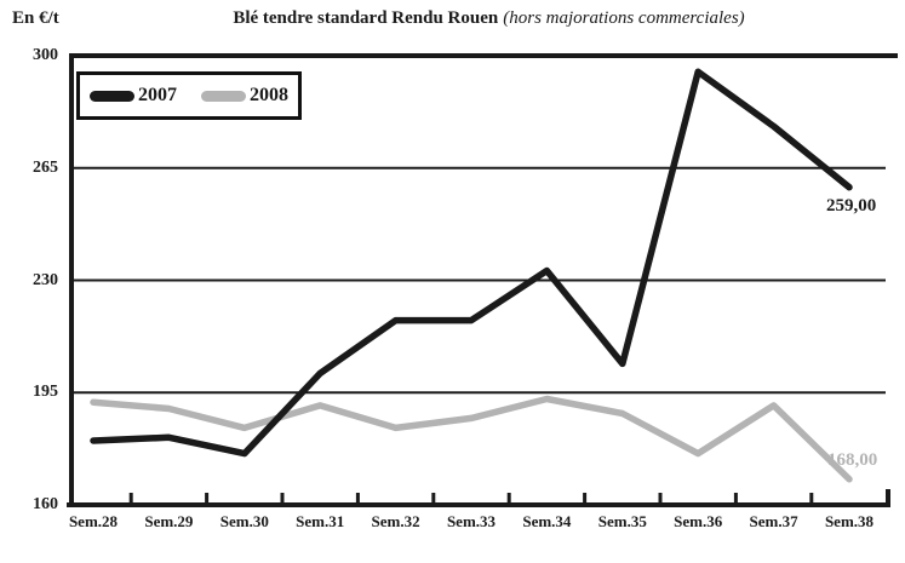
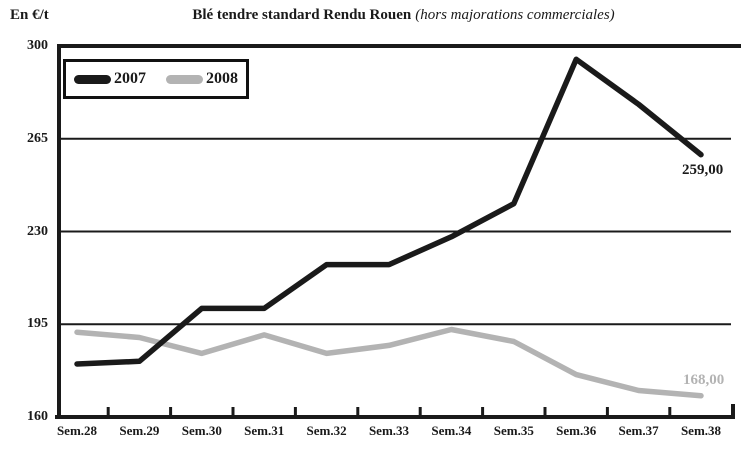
2007/Sem.30: 176 -> 201
2007/Sem.34: 233 -> 228
2007/Sem.35: 204 -> 240
2008/Sem.37: 191 -> 170
